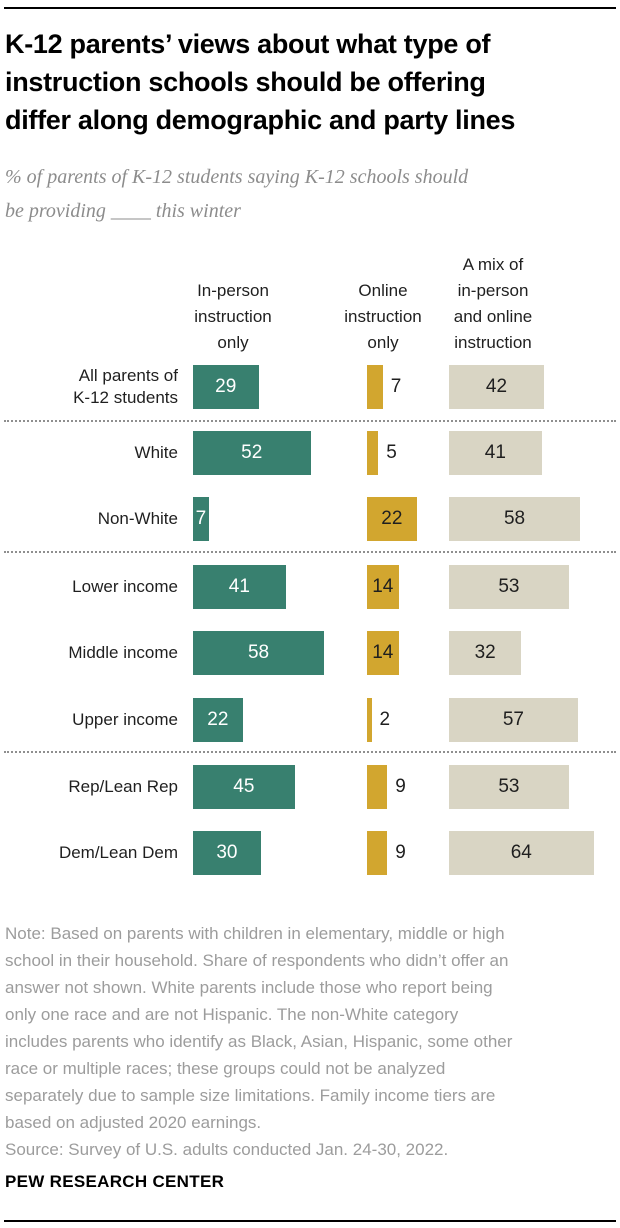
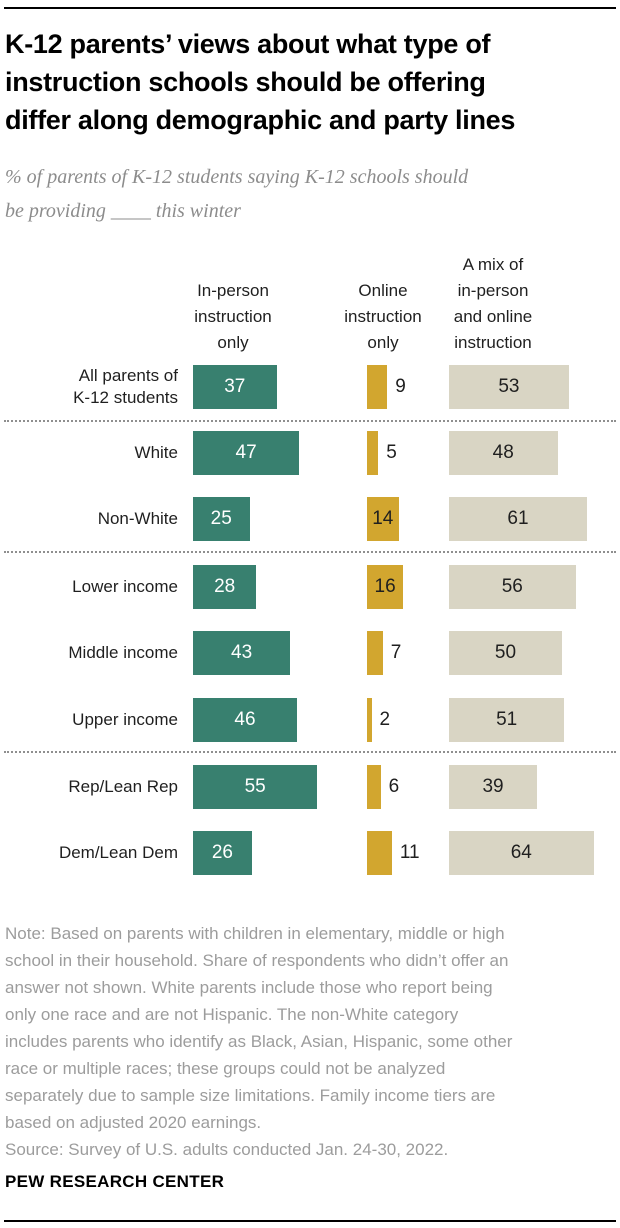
In-person instruction only/All parents of K-12 students: 29 -> 37
Online instruction only/All parents of K-12 students: 7 -> 9
A mix of in-person and online instruction/All parents of K-12 students: 42 -> 53
In-person instruction only/White: 52 -> 47
A mix of in-person and online instruction/White: 41 -> 48
In-person instruction only/Non-White: 7 -> 25
Online instruction only/Non-White: 22 -> 14
A mix of in-person and online instruction/Non-White: 58 -> 61
In-person instruction only/Lower income: 41 -> 28
Online instruction only/Lower income: 14 -> 16
A mix of in-person and online instruction/Lower income: 53 -> 56
In-person instruction only/Middle income: 58 -> 43
Online instruction only/Middle income: 14 -> 7
A mix of in-person and online instruction/Middle income: 32 -> 50
In-person instruction only/Upper income: 22 -> 46
A mix of in-person and online instruction/Upper income: 57 -> 51
In-person instruction only/Rep/Lean Rep: 45 -> 55
Online instruction only/Rep/Lean Rep: 9 -> 6
A mix of in-person and online instruction/Rep/Lean Rep: 53 -> 39
In-person instruction only/Dem/Lean Dem: 30 -> 26
Online instruction only/Dem/Lean Dem: 9 -> 11
